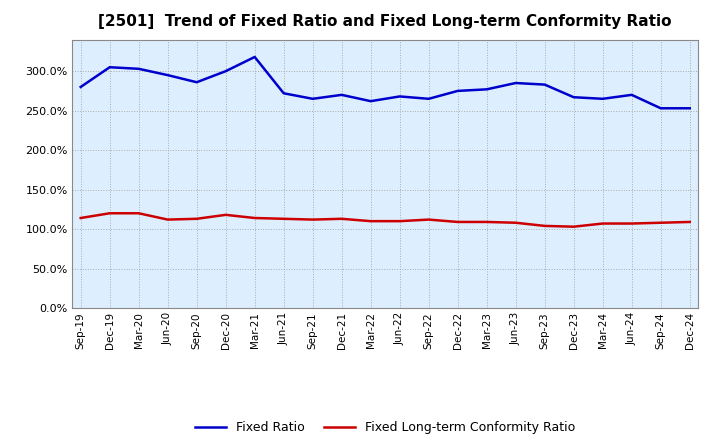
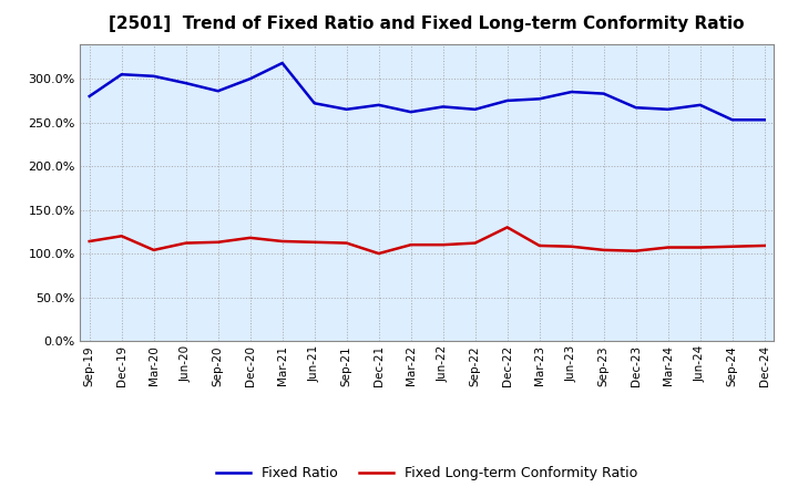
Fixed Long-term Conformity Ratio/Mar-20: 120% -> 104%
Fixed Long-term Conformity Ratio/Dec-21: 113% -> 100%
Fixed Long-term Conformity Ratio/Dec-22: 109% -> 130%
